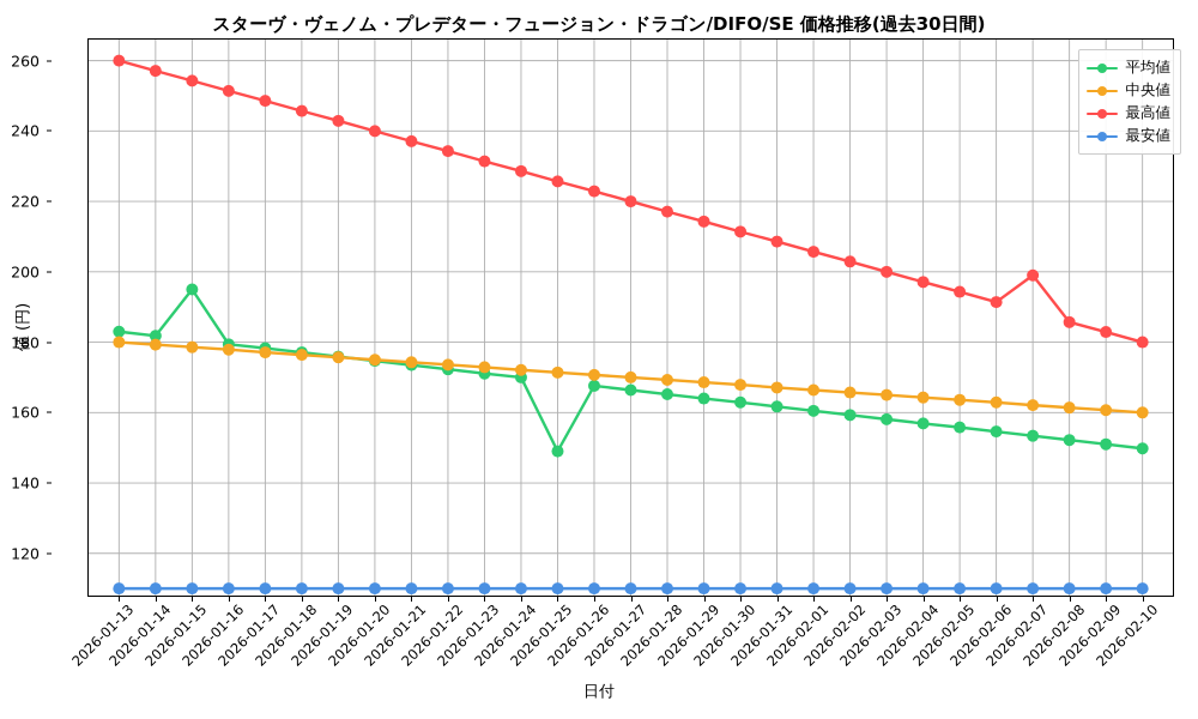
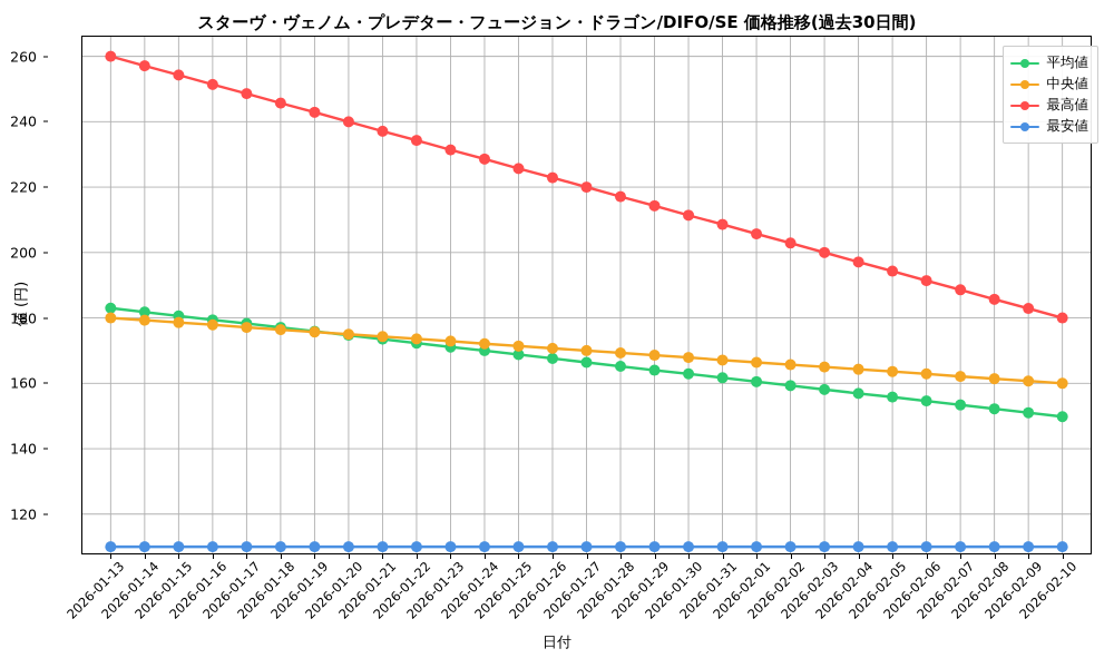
平均値/2026-01-15: 195 -> 181
平均値/2026-01-25: 149 -> 169
最高値/2026-02-07: 199 -> 189
